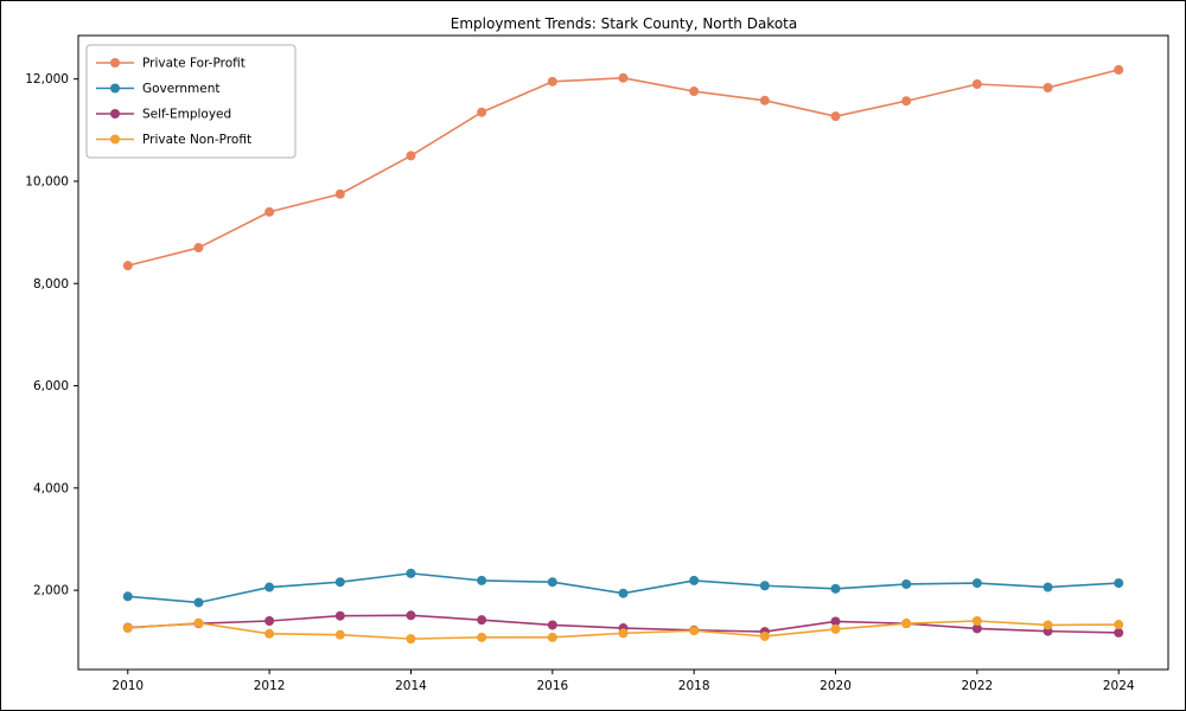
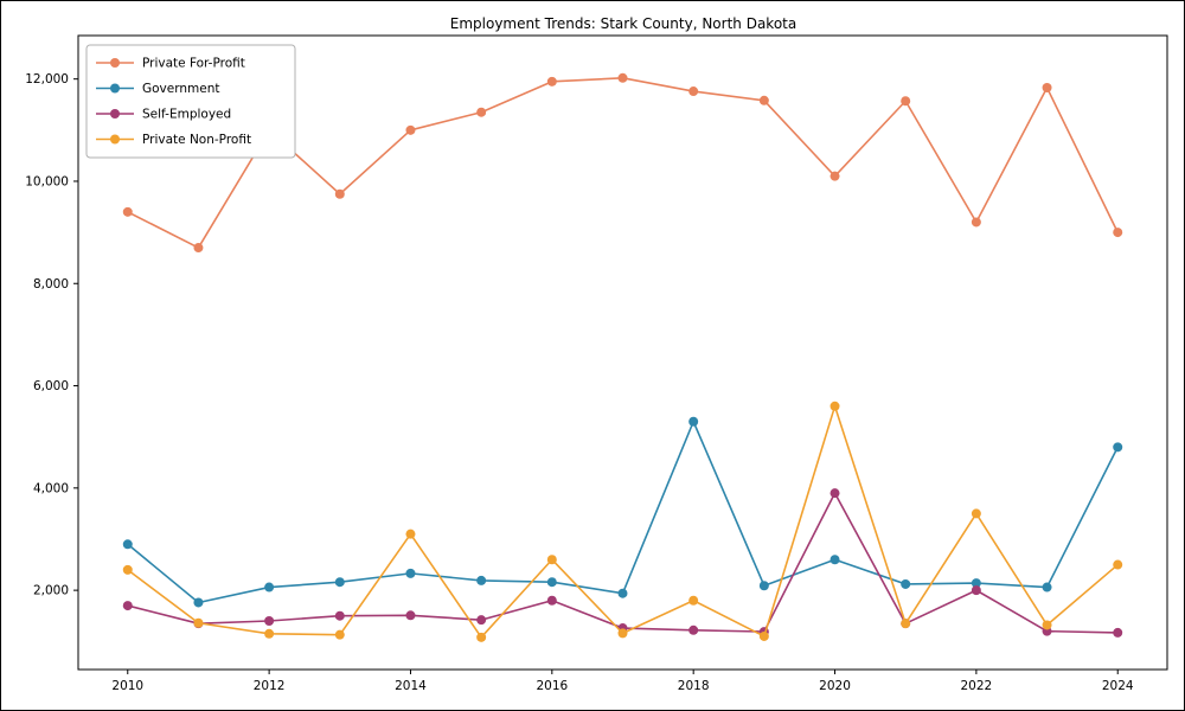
Private For-Profit/2010: 8400 -> 9400
Government/2010: 1900 -> 2900
Self-Employed/2010: 1300 -> 1700
Private Non-Profit/2010: 1300 -> 2400
Private For-Profit/2012: 9400 -> 11000
Private For-Profit/2014: 10500 -> 11000
Private Non-Profit/2014: 1000 -> 3100
Self-Employed/2016: 1300 -> 1800
Private Non-Profit/2016: 1100 -> 2600
Government/2018: 2200 -> 5300
Private Non-Profit/2018: 1200 -> 1800
Private For-Profit/2020: 11300 -> 10100
Government/2020: 2000 -> 2600
Self-Employed/2020: 1400 -> 3900
Private Non-Profit/2020: 1200 -> 5600
Private For-Profit/2022: 11900 -> 9200
Self-Employed/2022: 1200 -> 2000
Private Non-Profit/2022: 1400 -> 3500
Private For-Profit/2024: 12200 -> 9000
Government/2024: 2100 -> 4800
Private Non-Profit/2024: 1300 -> 2500
